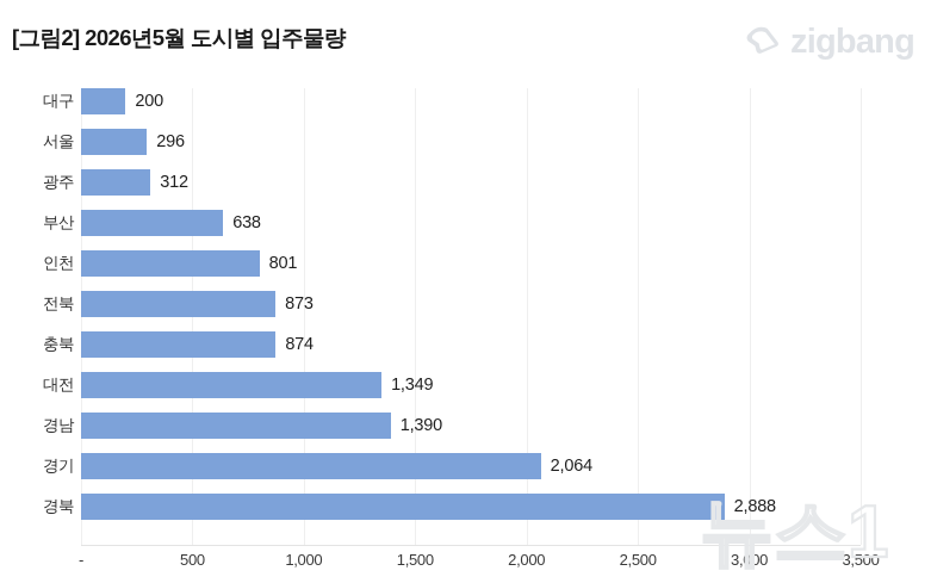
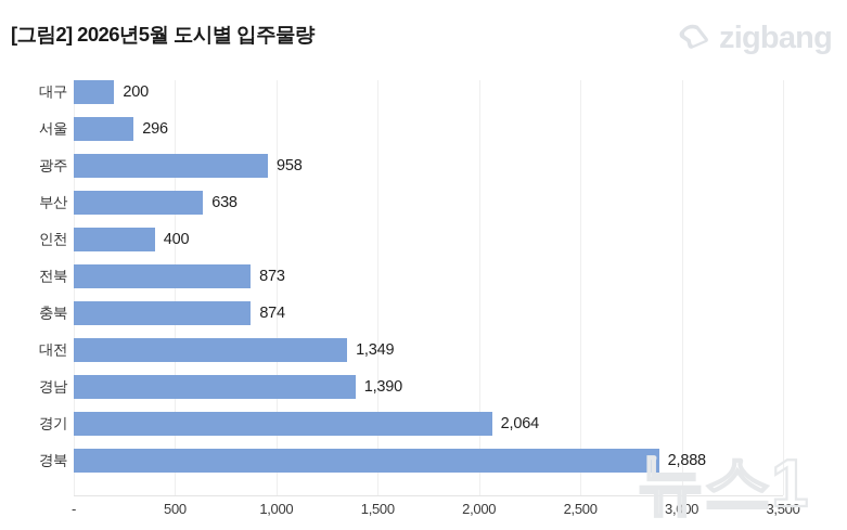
광주: 312 -> 958
인천: 801 -> 400
